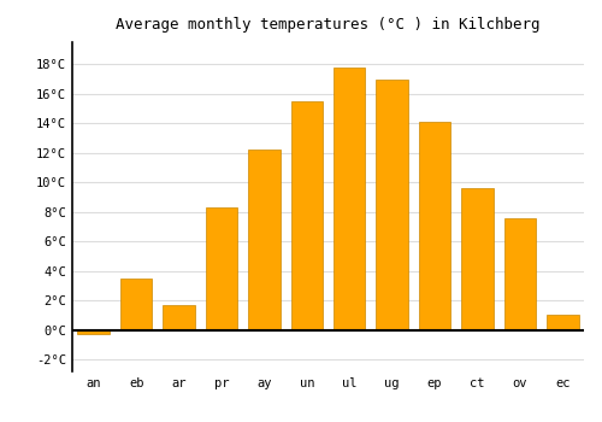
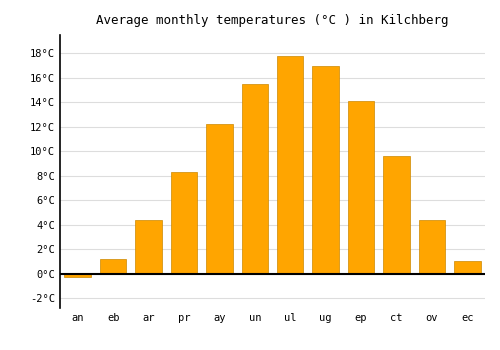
eb: 3.5°C -> 1.2°C
ar: 1.7°C -> 4.4°C
ov: 7.6°C -> 4.4°C
